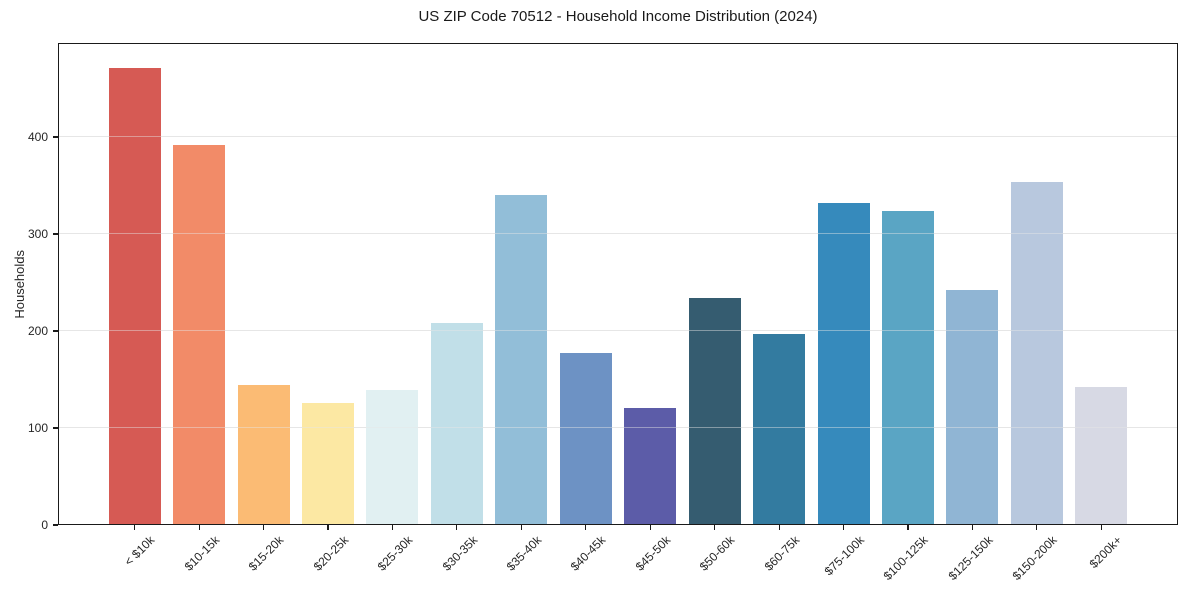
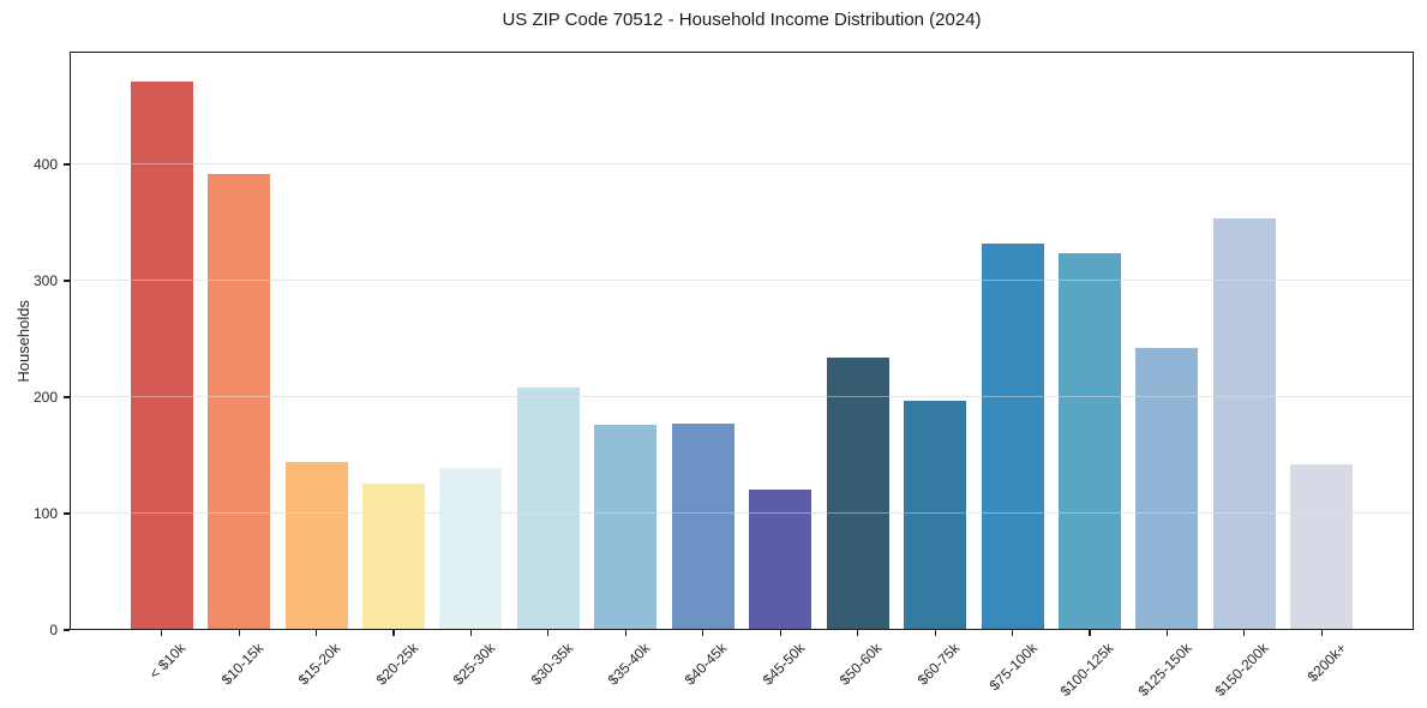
$35-40k: 340 -> 180
